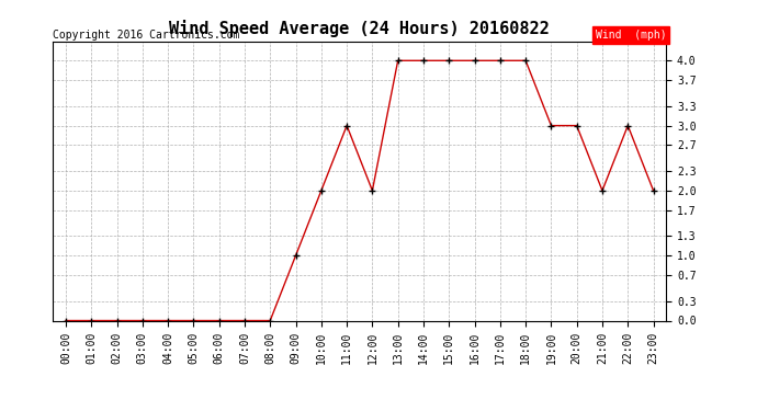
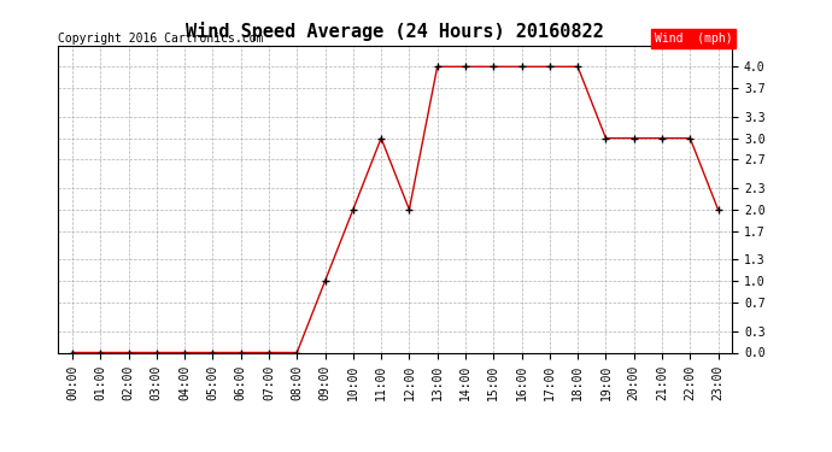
21:00: 2 -> 3
